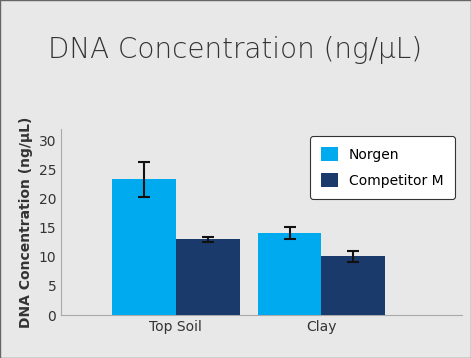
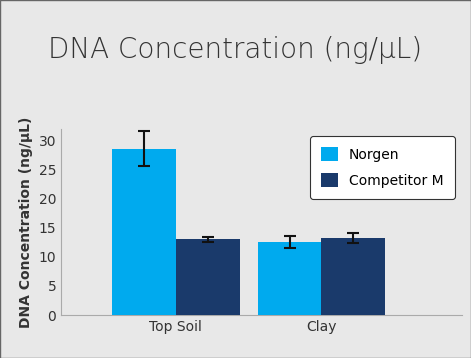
Norgen/Top Soil: 23.3 -> 28.6
Norgen/Clay: 14.1 -> 12.6
Competitor M/Clay: 10.1 -> 13.2
